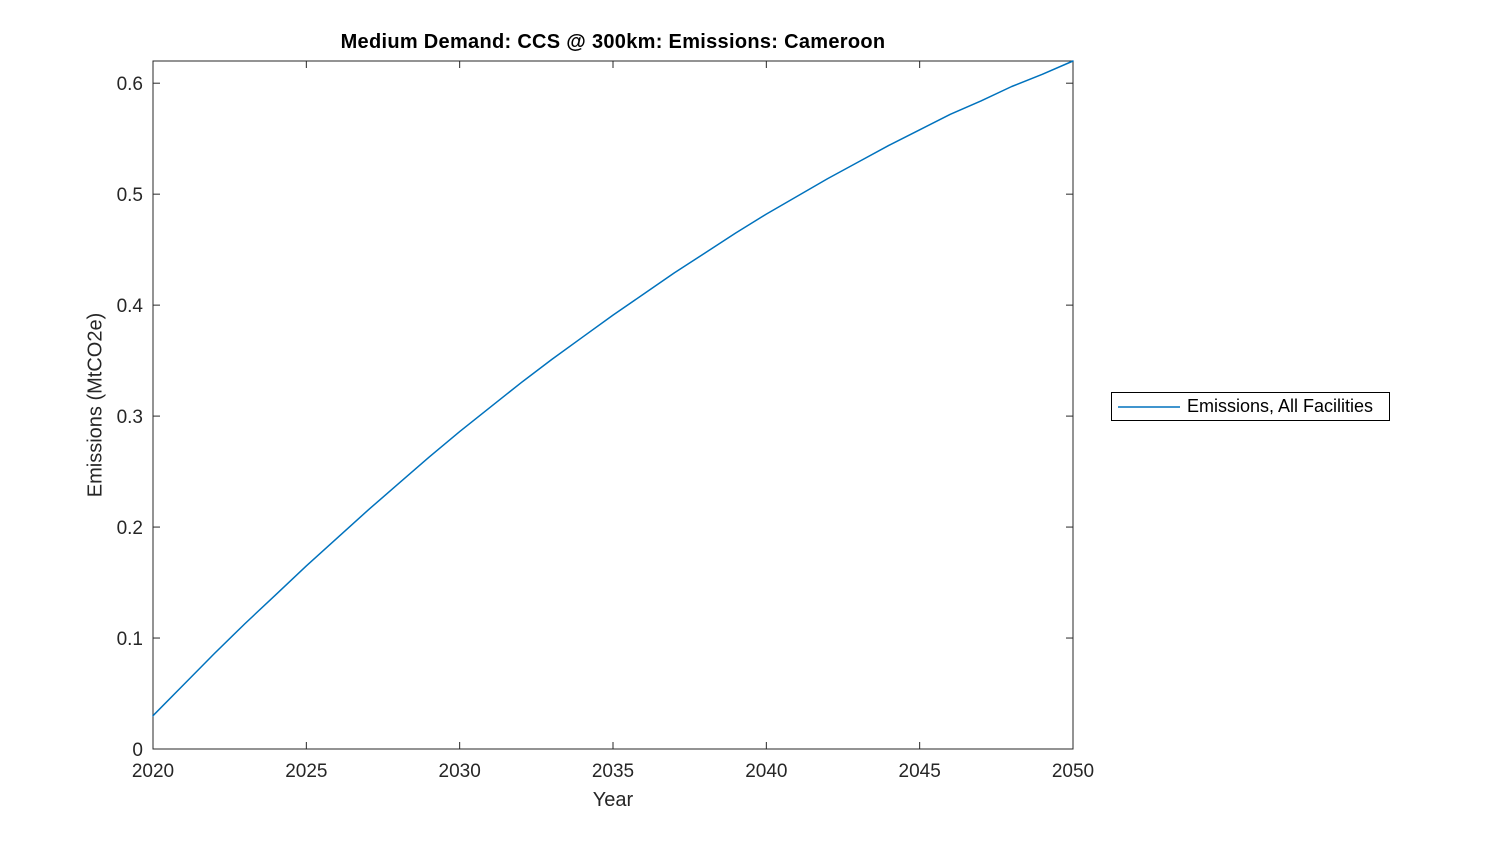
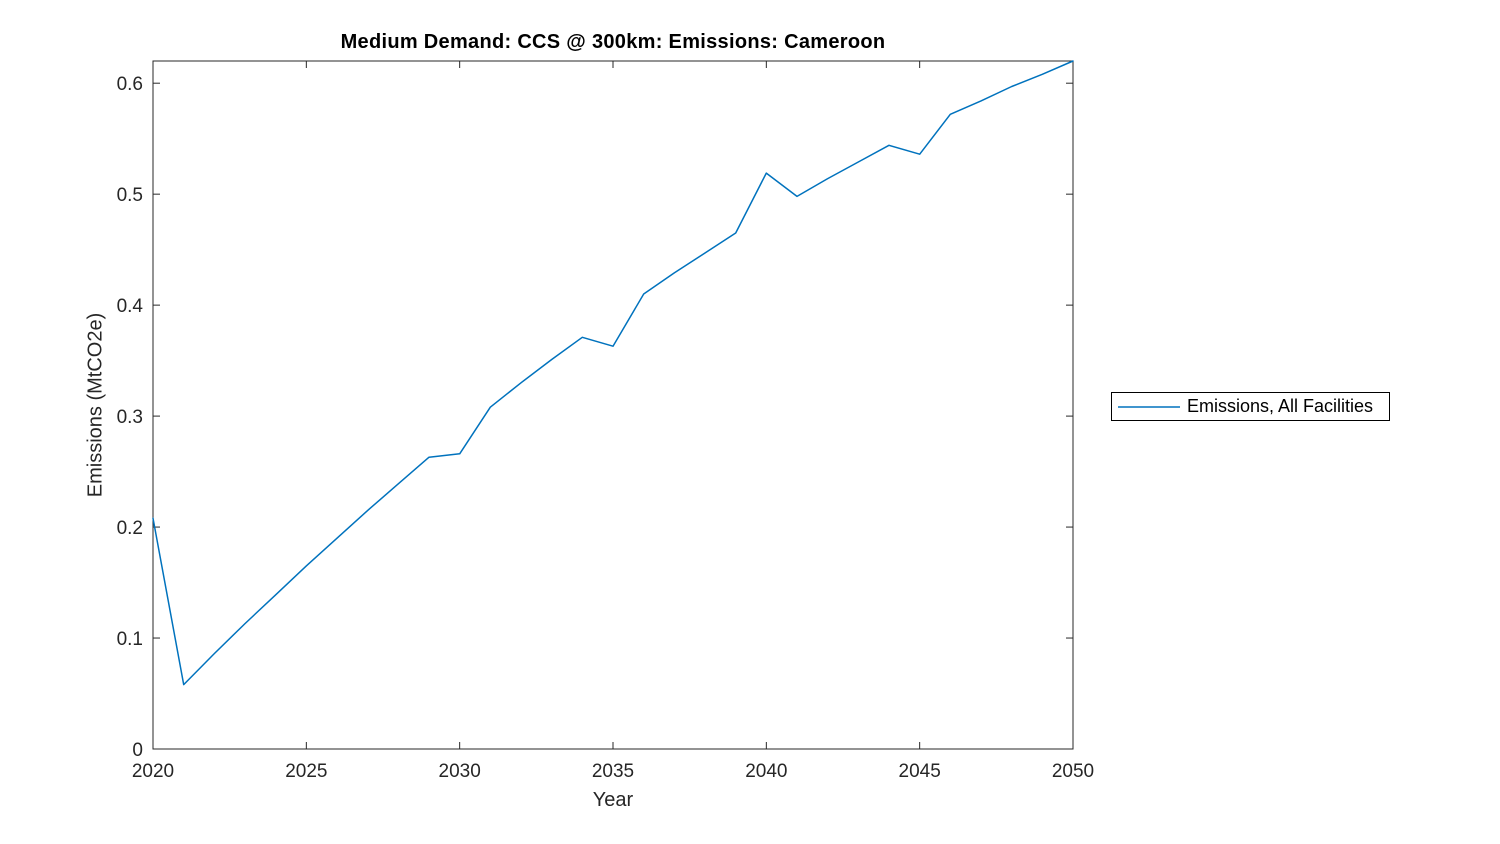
2020: 0.030 -> 0.208
2030: 0.286 -> 0.266
2035: 0.391 -> 0.363
2040: 0.482 -> 0.519
2045: 0.558 -> 0.536
